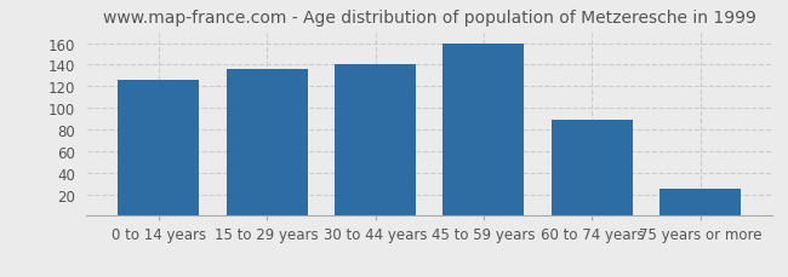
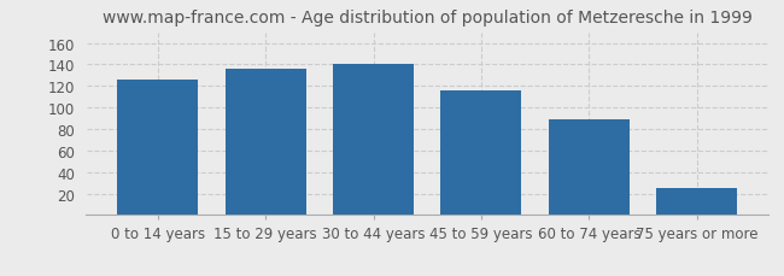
45 to 59 years: 160 -> 116
